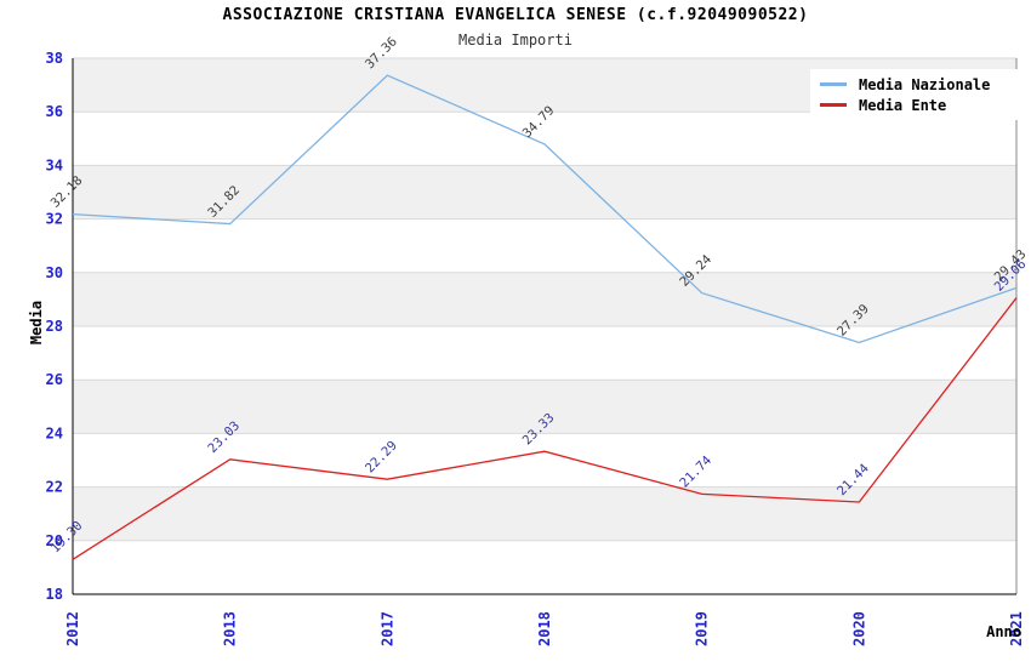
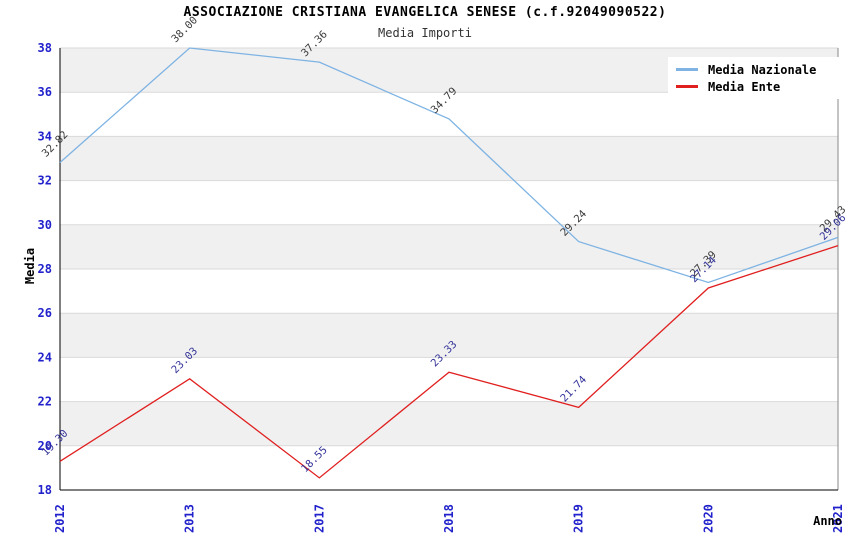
Media Nazionale/2012: 32.18 -> 32.82
Media Nazionale/2013: 31.82 -> 38.00
Media Ente/2017: 22.29 -> 18.55
Media Ente/2020: 21.44 -> 27.14
